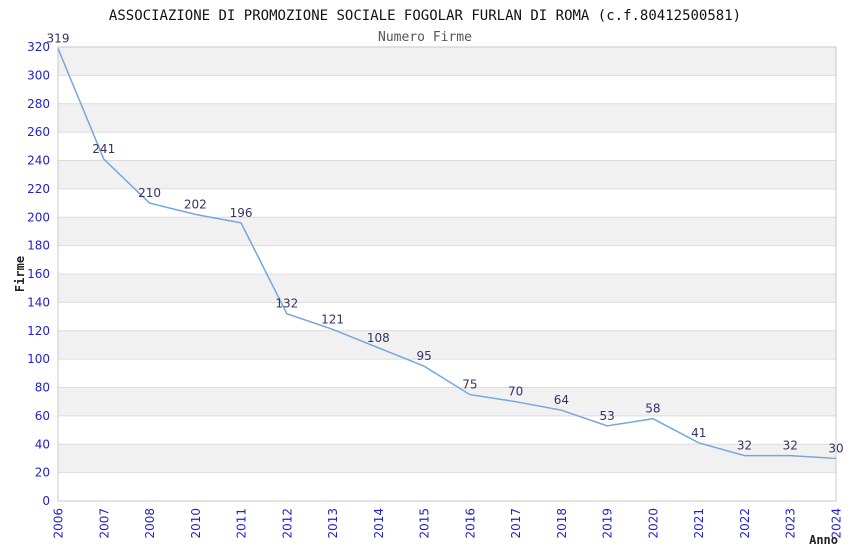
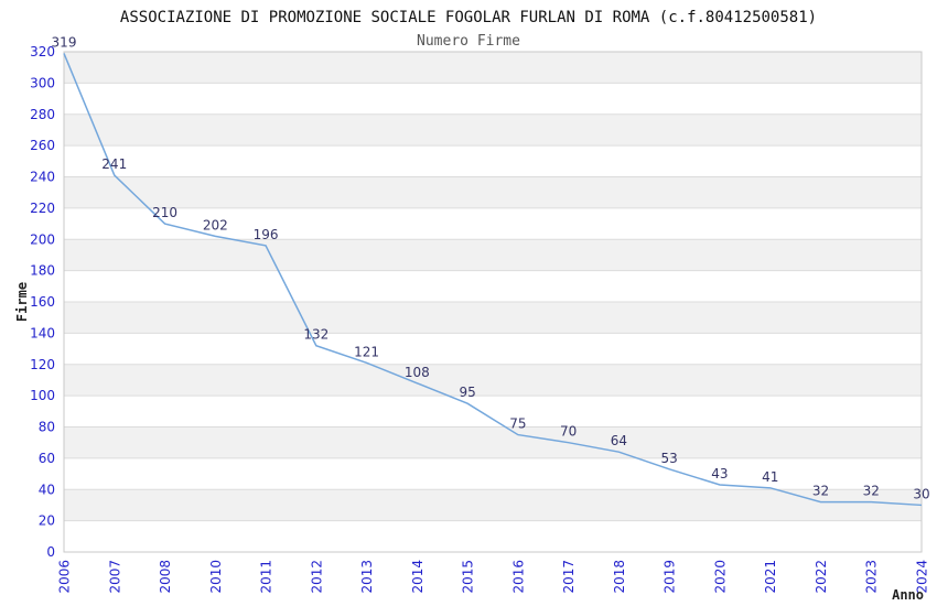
2020: 58 -> 43
